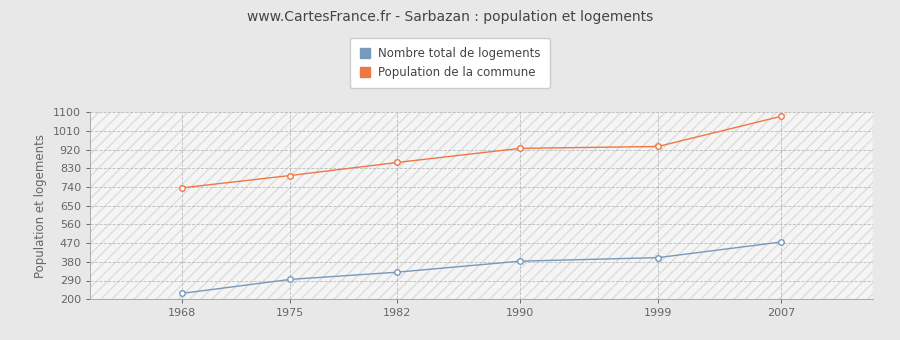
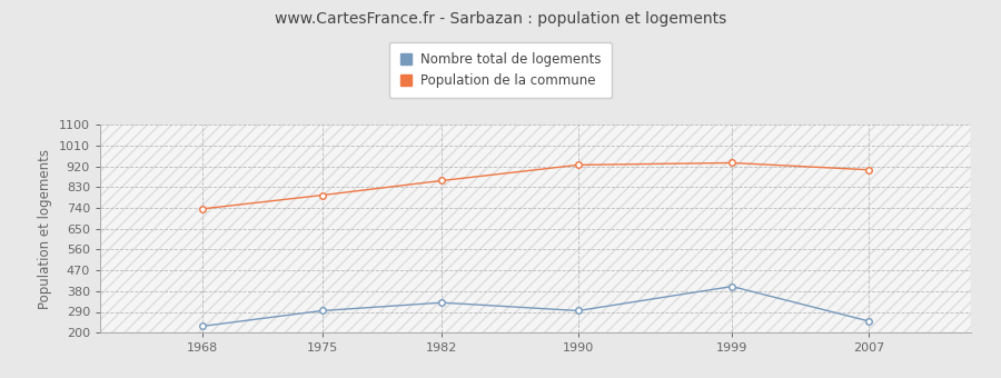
Nombre total de logements/1990: 383 -> 295
Nombre total de logements/2007: 475 -> 250
Population de la commune/2007: 1080 -> 905
